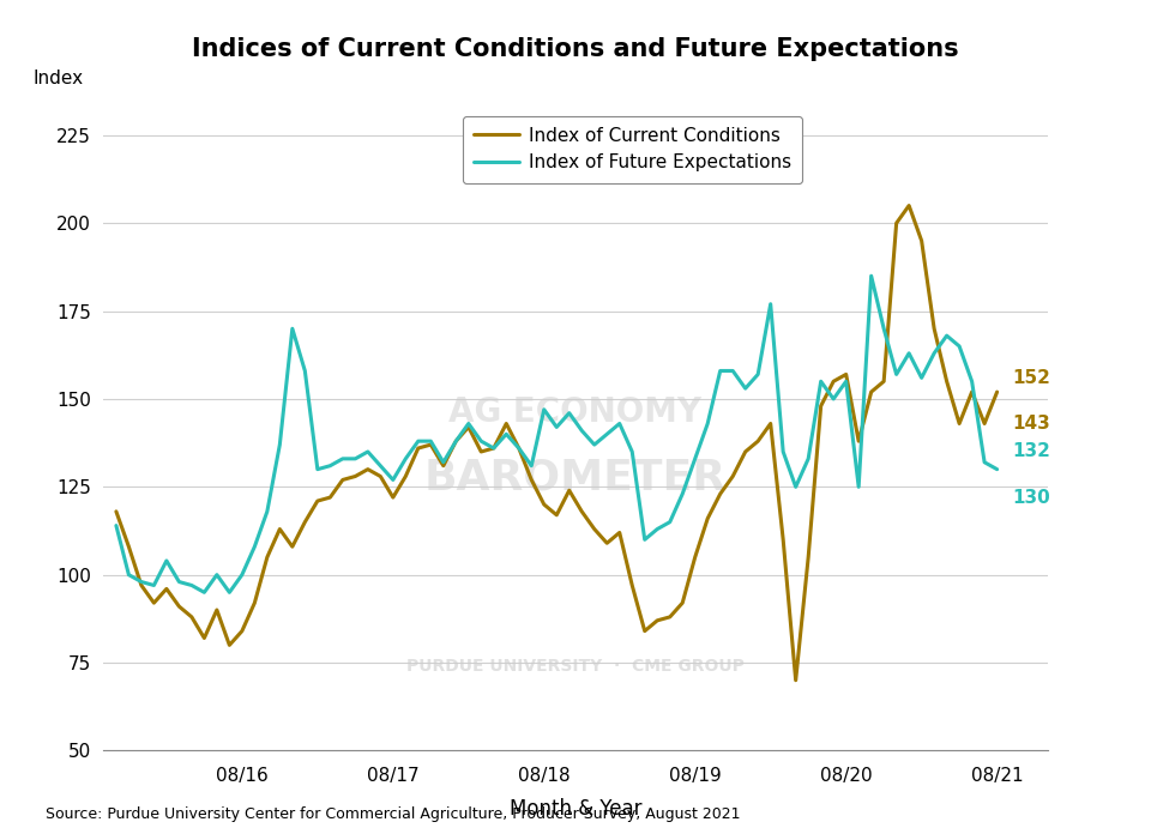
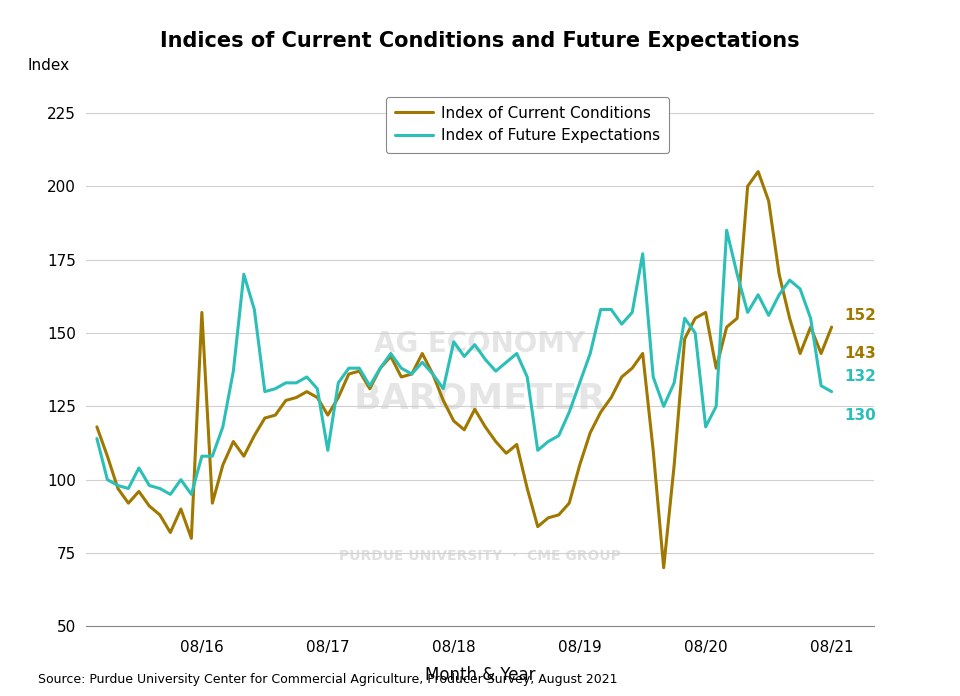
Index of Current Conditions/08/16: 84 -> 157
Index of Future Expectations/08/16: 100 -> 108
Index of Future Expectations/08/17: 127 -> 110
Index of Future Expectations/08/20: 155 -> 118
